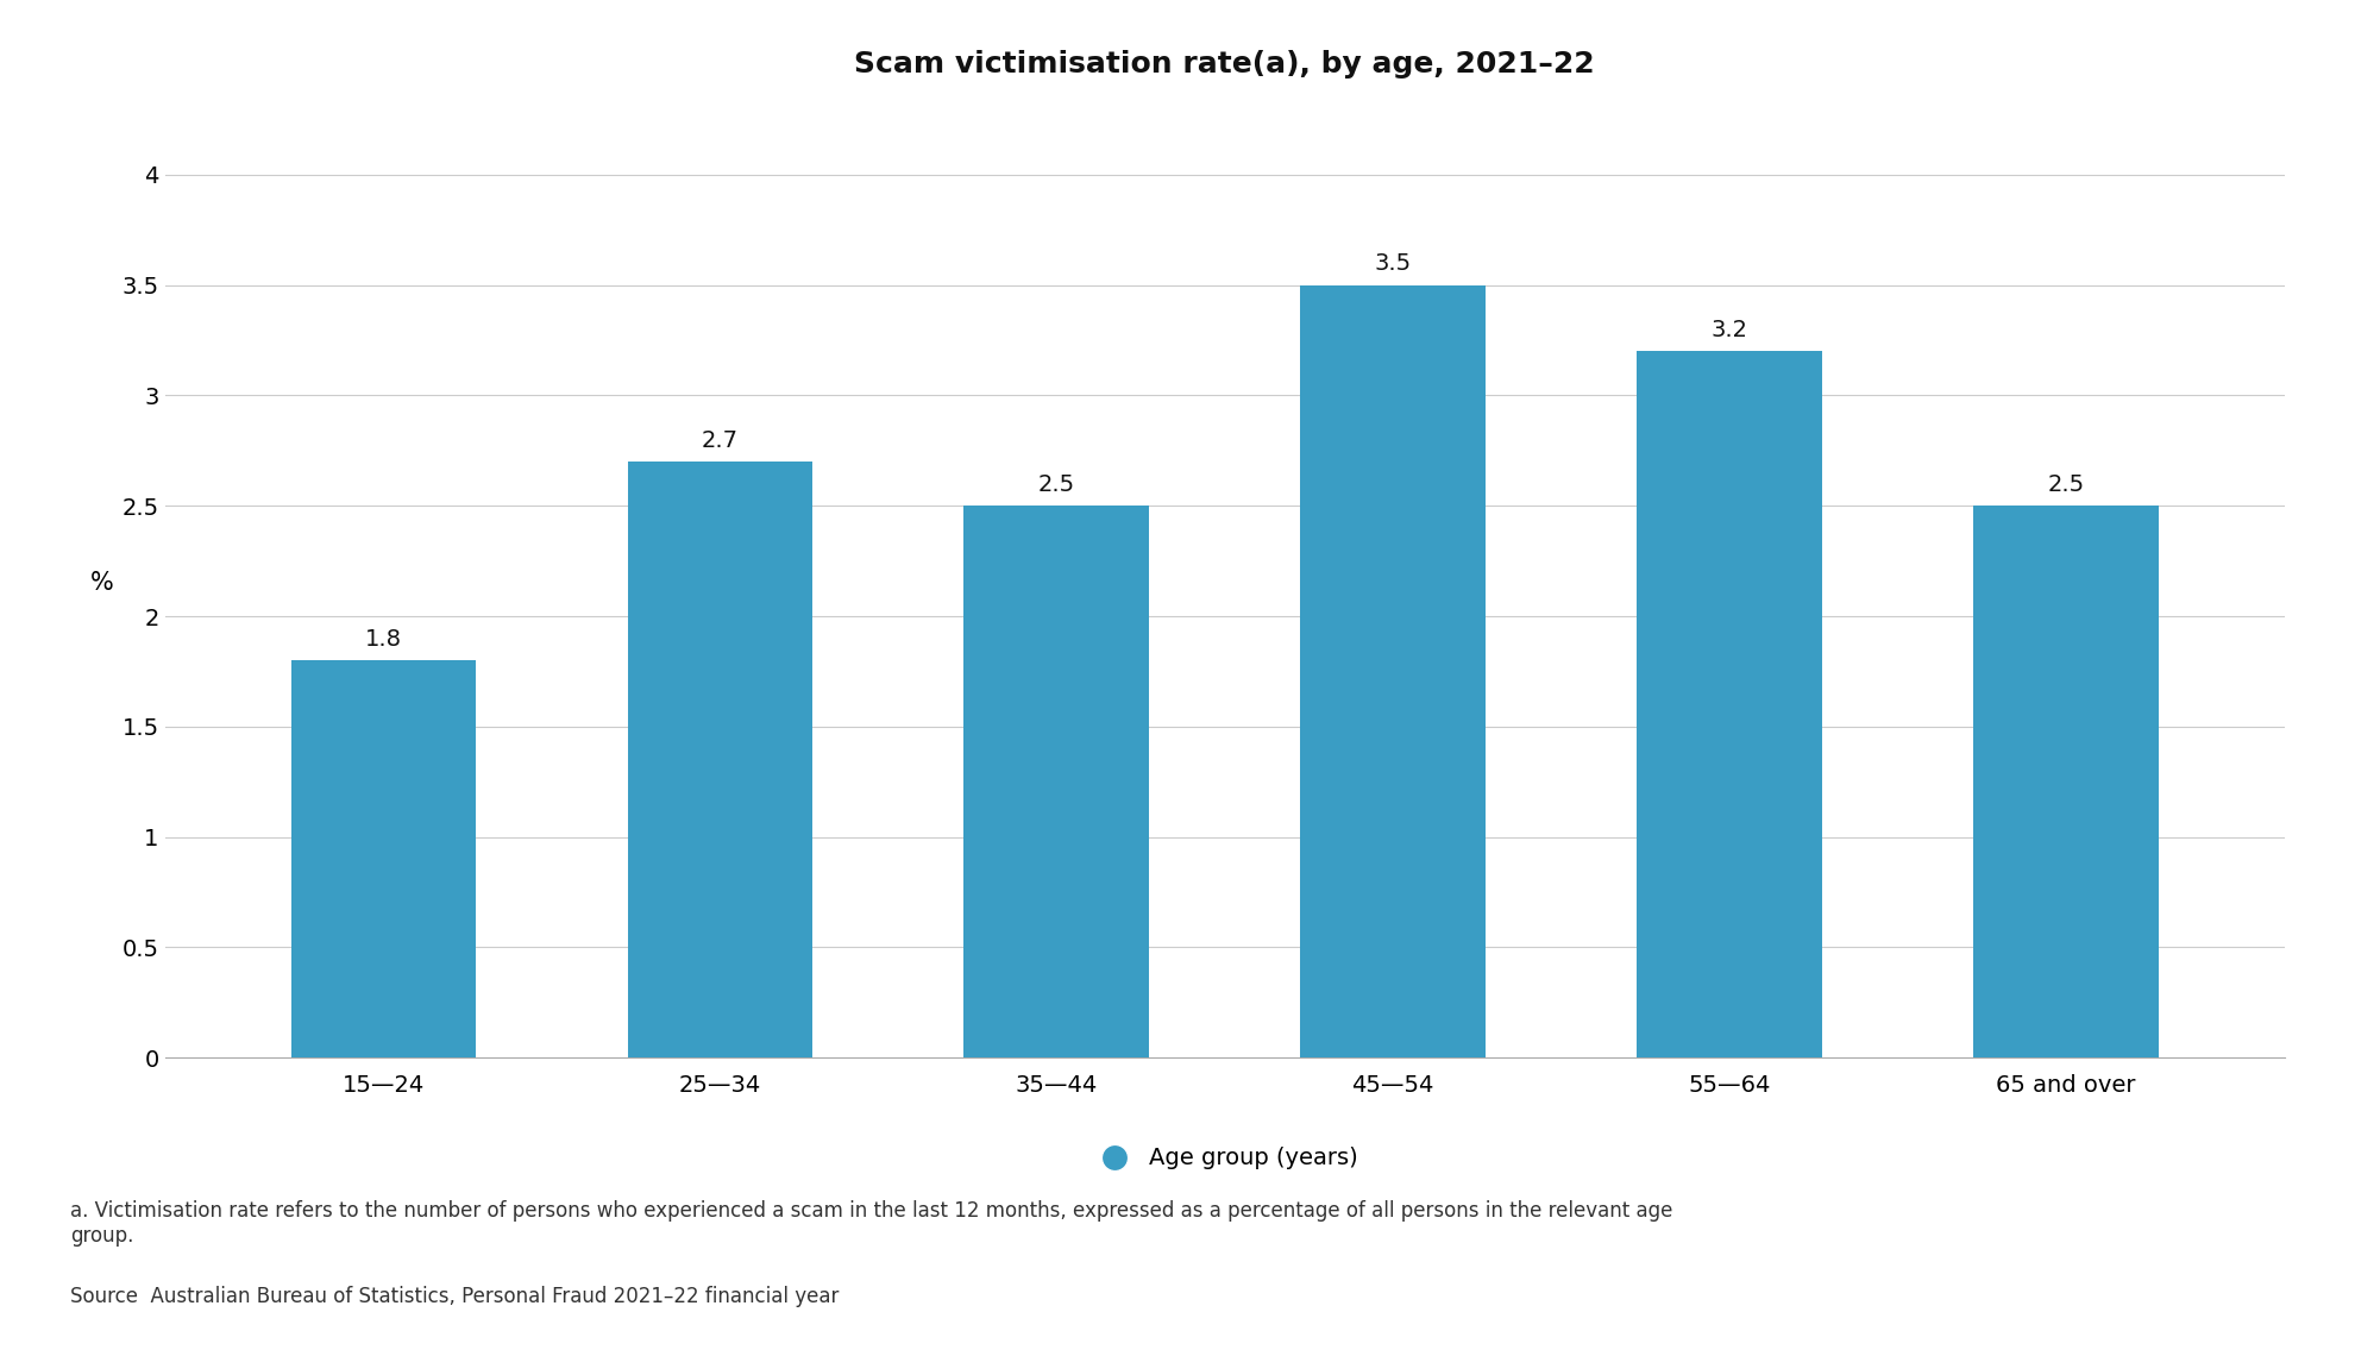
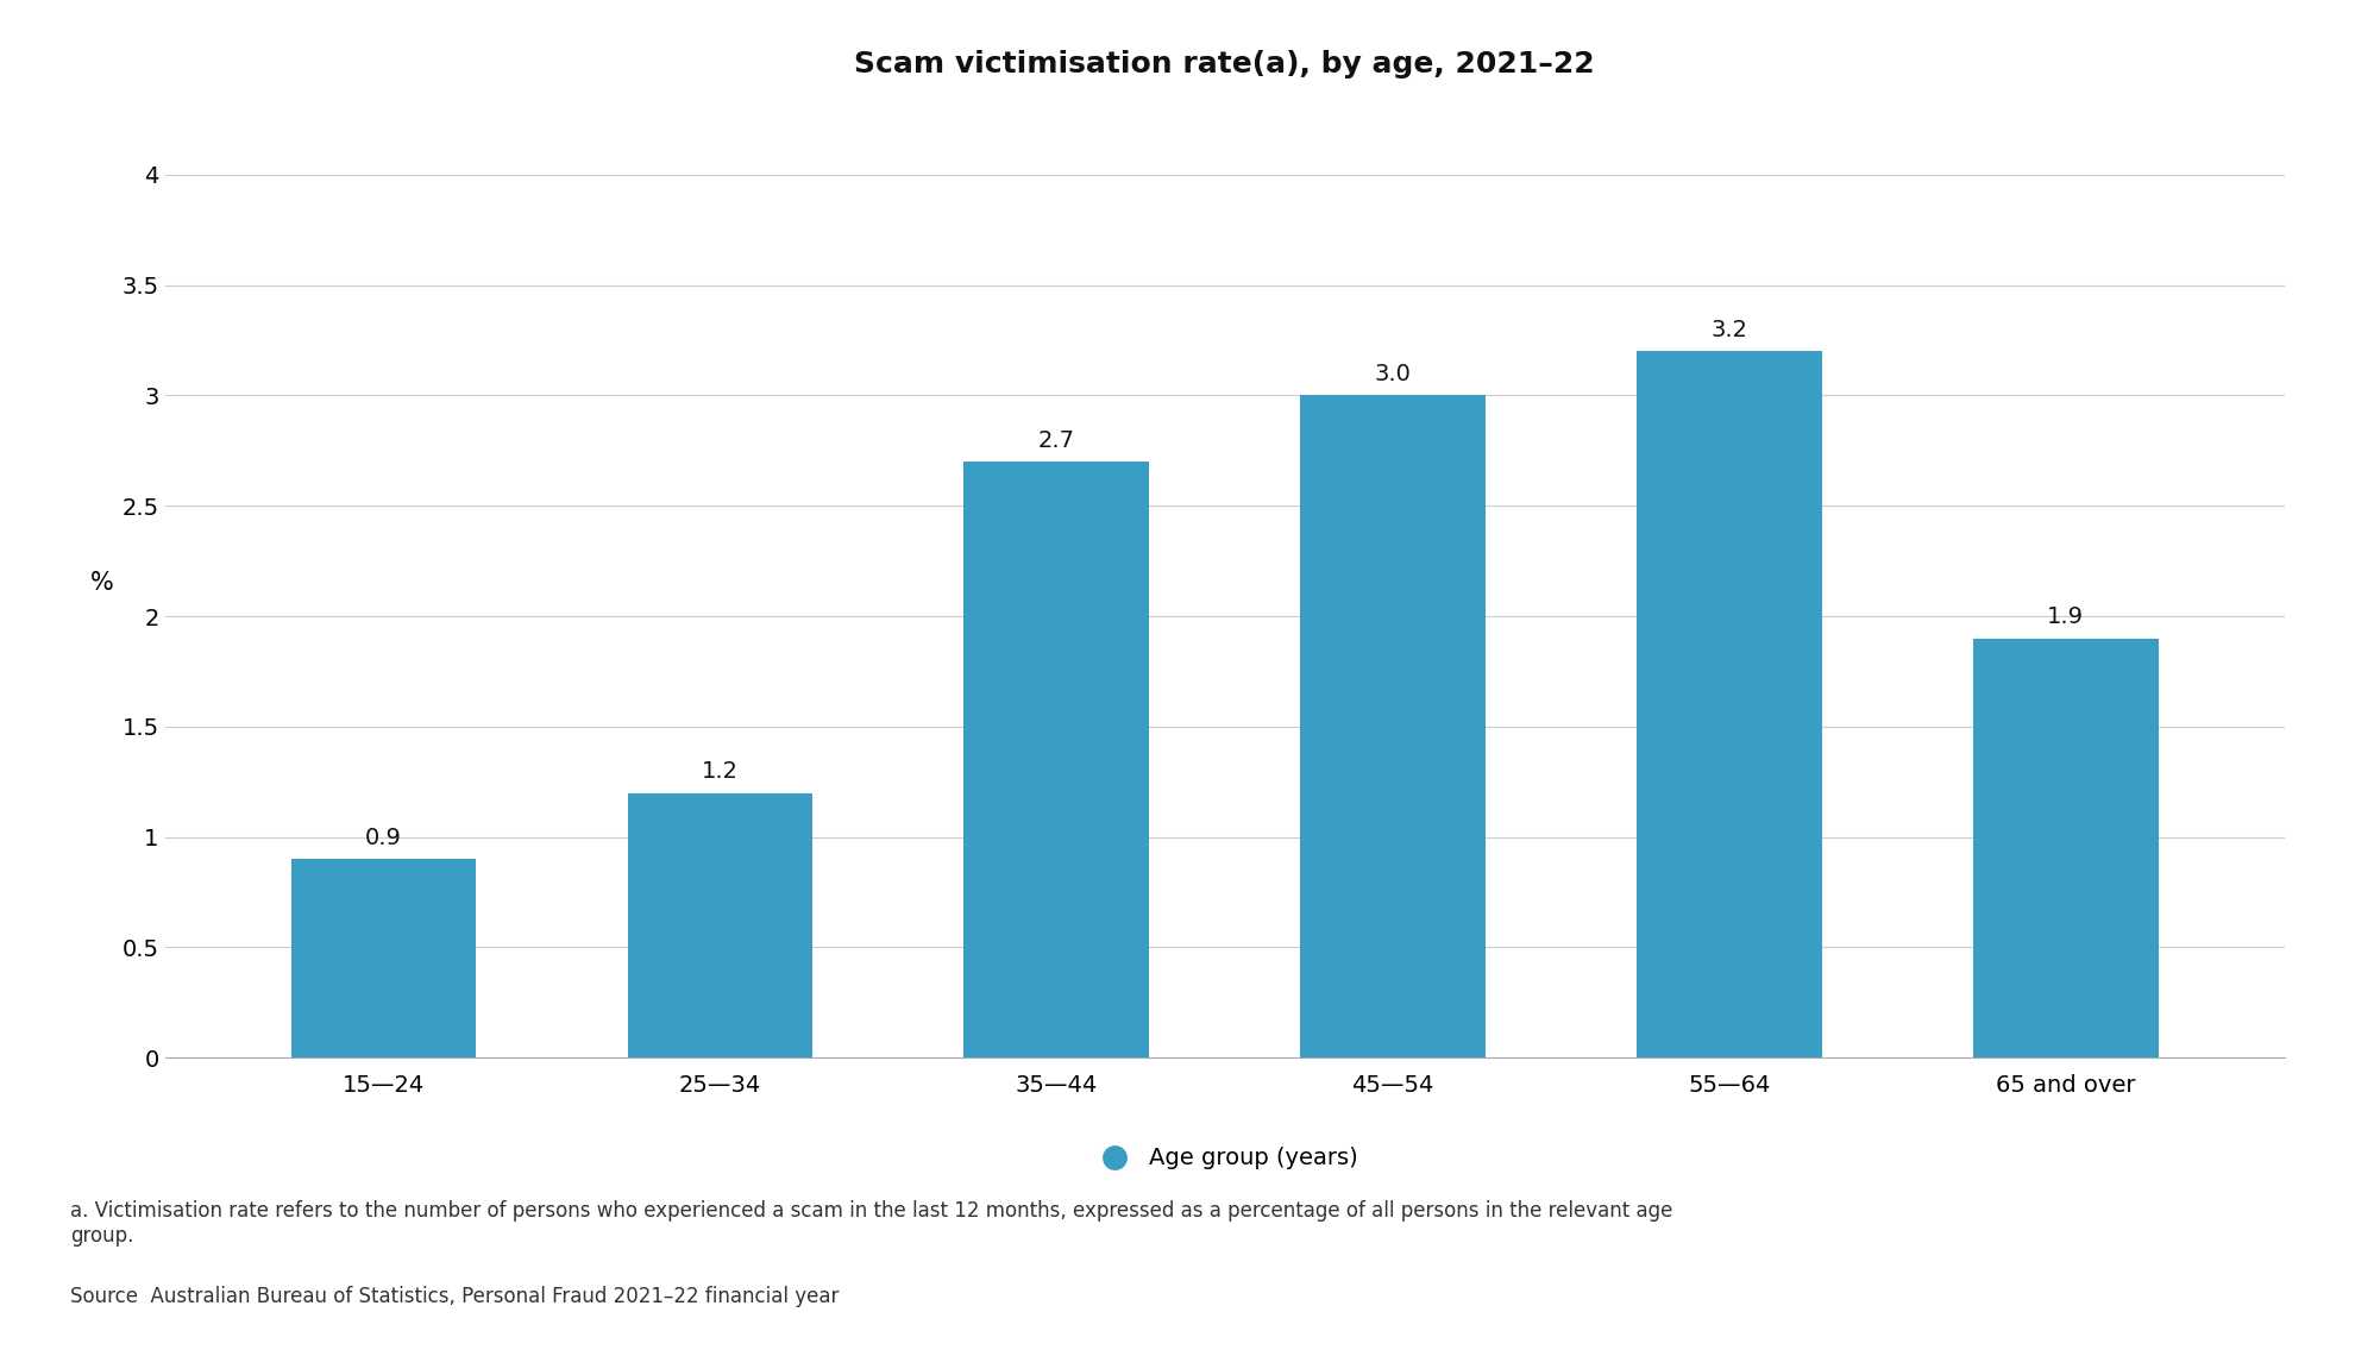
15—24: 1.8 -> 0.9
25—34: 2.7 -> 1.2
35—44: 2.5 -> 2.7
45—54: 3.5 -> 3.0
65 and over: 2.5 -> 1.9
